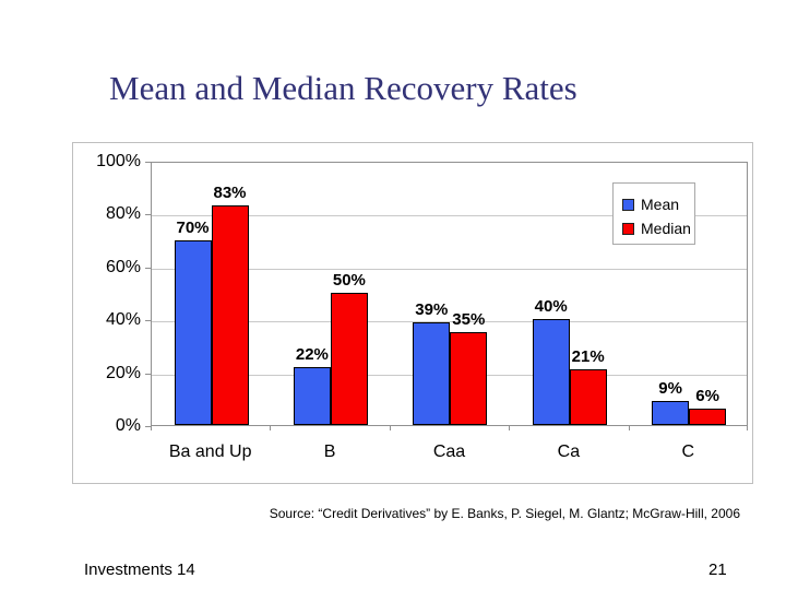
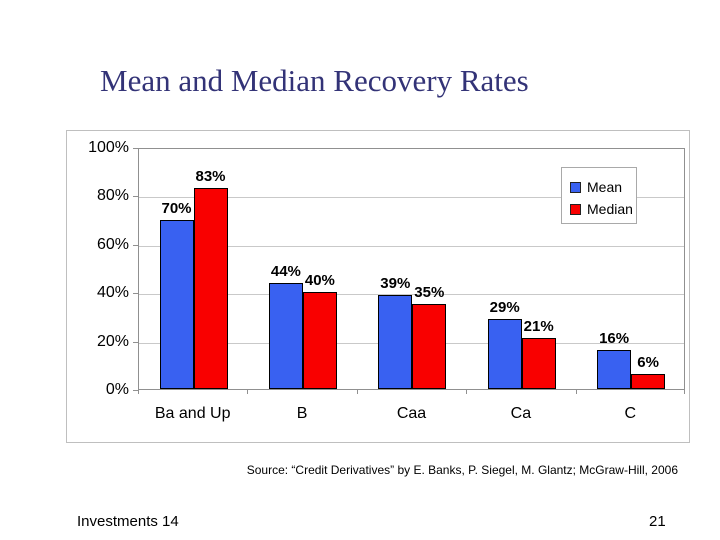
Mean/B: 22% -> 44%
Median/B: 50% -> 40%
Mean/Ca: 40% -> 29%
Mean/C: 9% -> 16%
